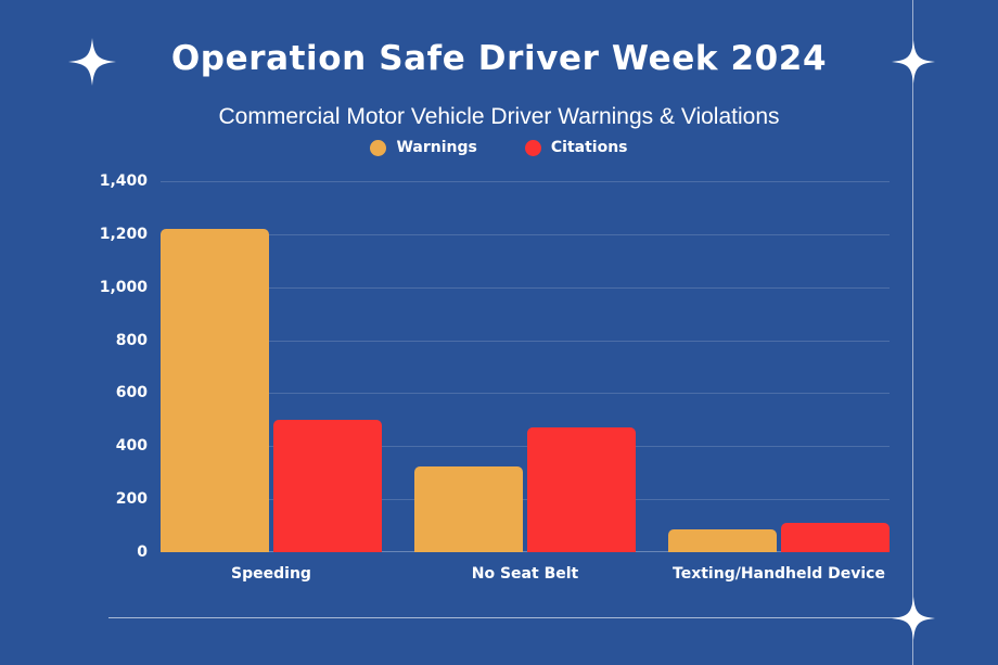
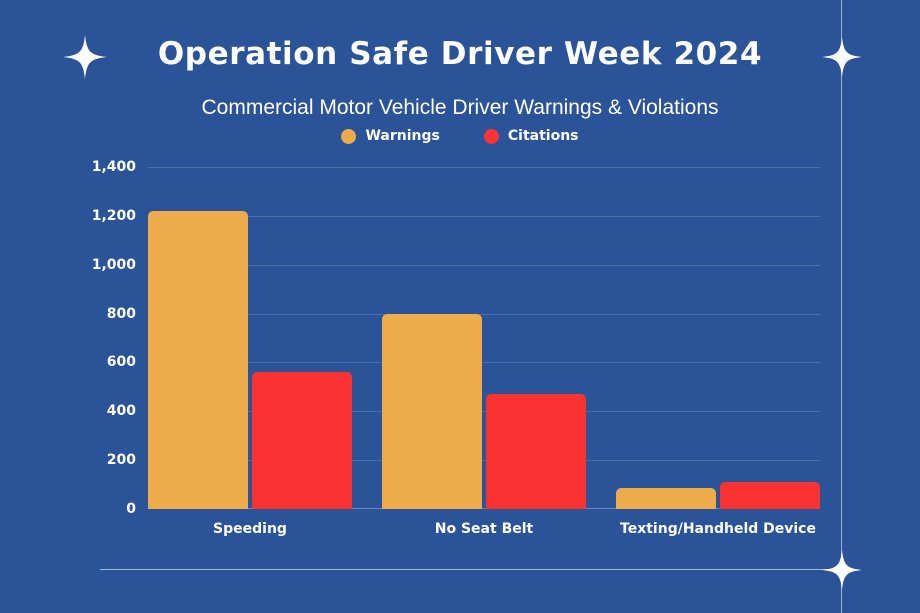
Citations/Speeding: 500 -> 560
Warnings/No Seat Belt: 320 -> 800
